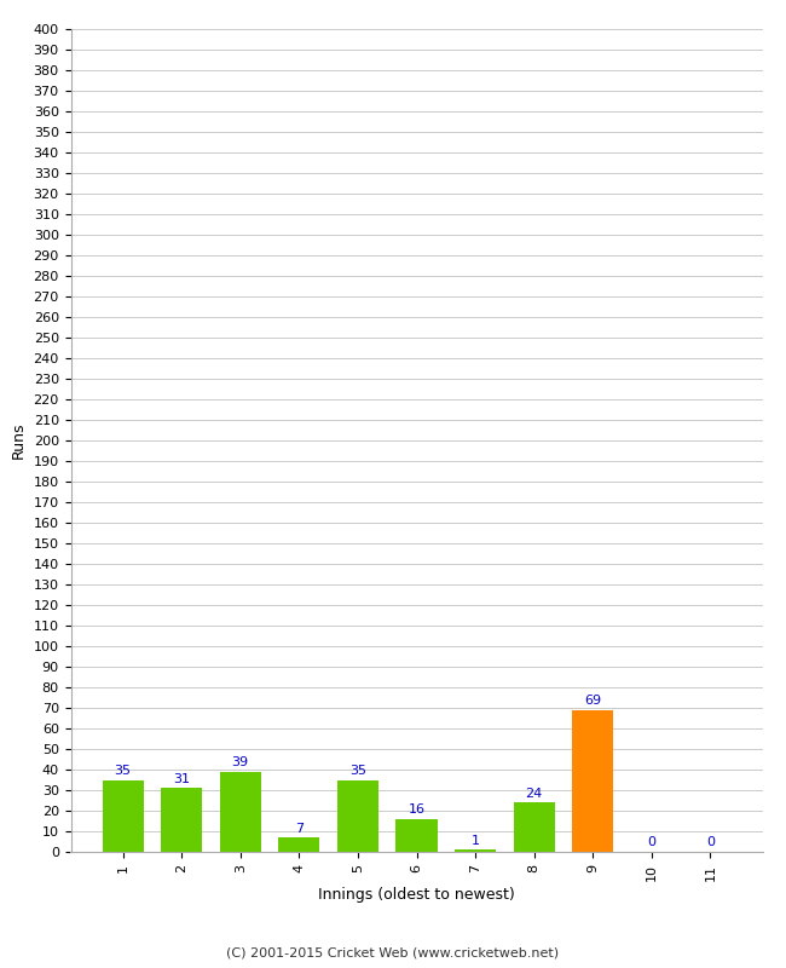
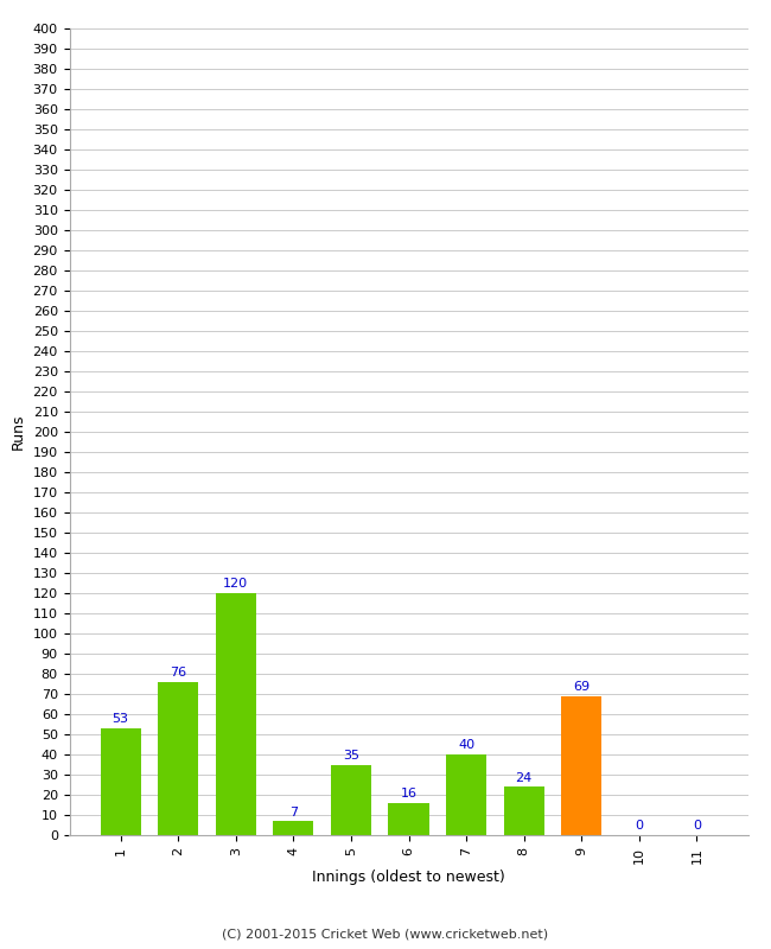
1: 35 -> 53
2: 31 -> 76
3: 39 -> 120
7: 1 -> 40
